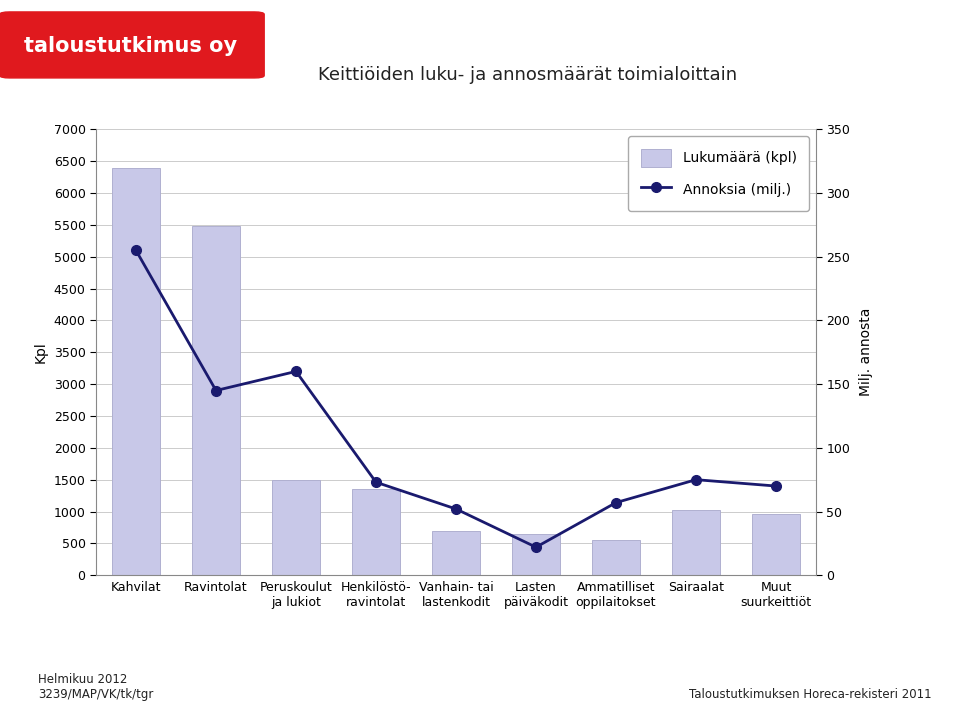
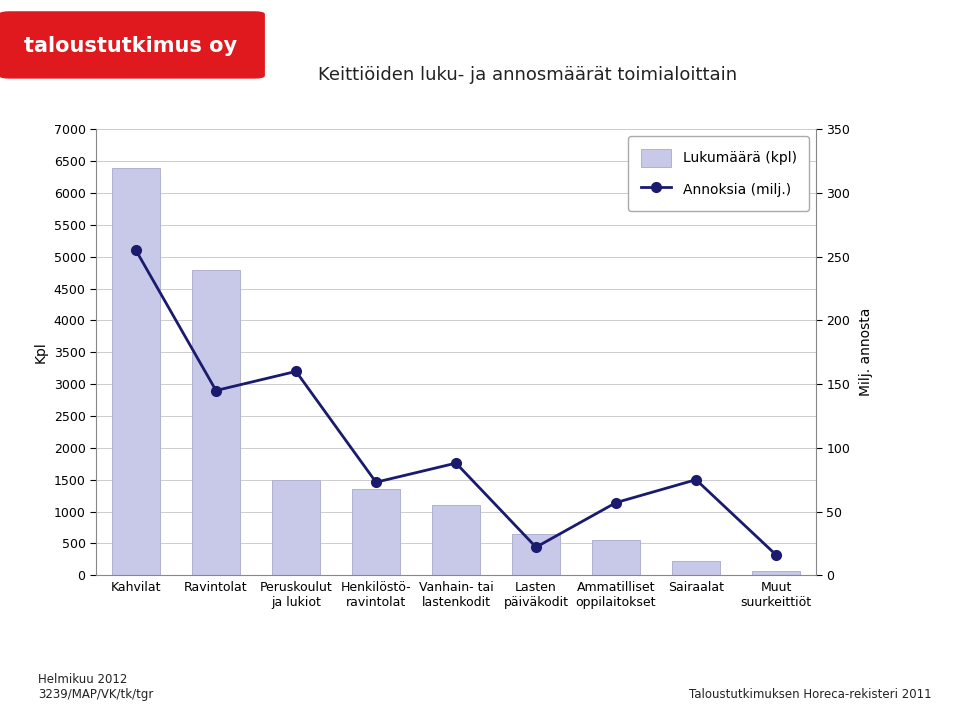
Lukumäärä (kpl)/Ravintolat: 5480 -> 4800
Lukumäärä (kpl)/Vanhain- tai lastenkodit: 700 -> 1100
Annoksia (milj.)/Vanhain- tai lastenkodit: 52 -> 88
Lukumäärä (kpl)/Sairaalat: 1020 -> 230
Lukumäärä (kpl)/Muut suurkeittiöt: 960 -> 60
Annoksia (milj.)/Muut suurkeittiöt: 70 -> 16
